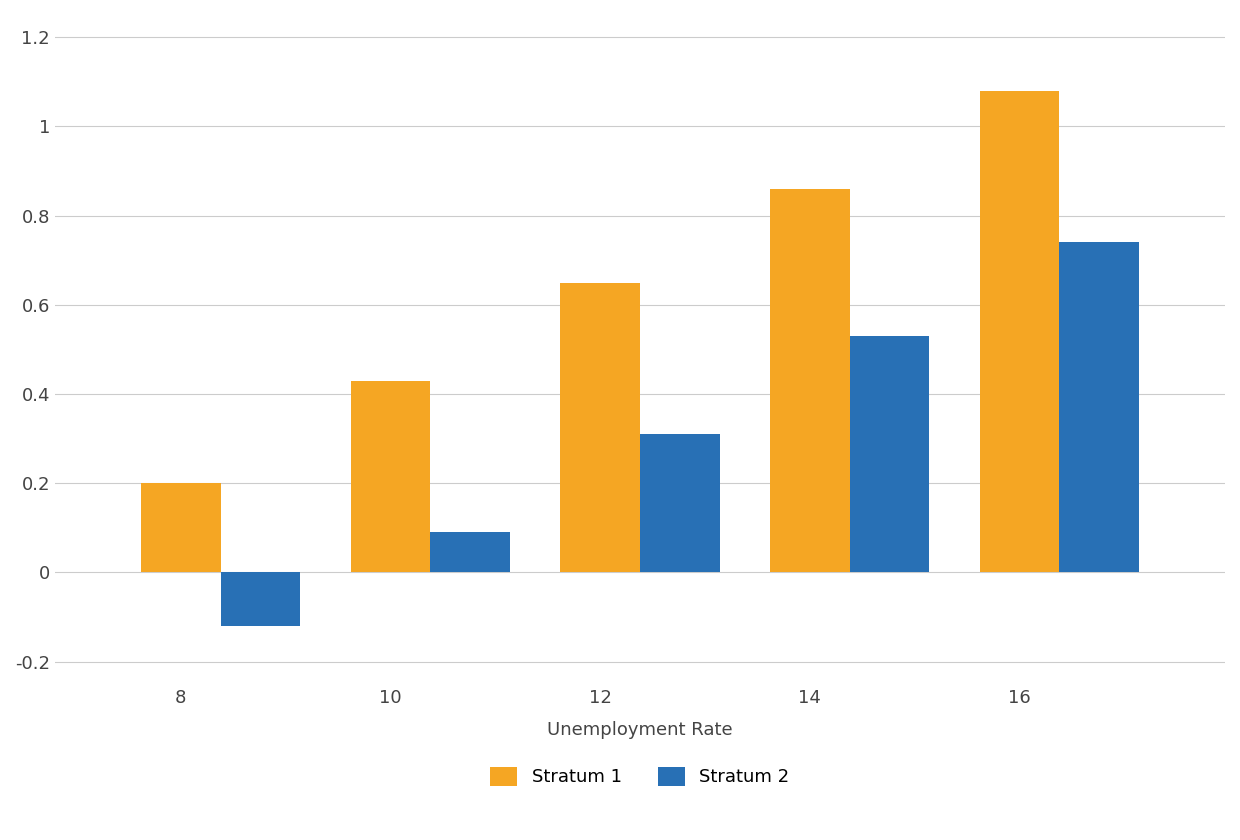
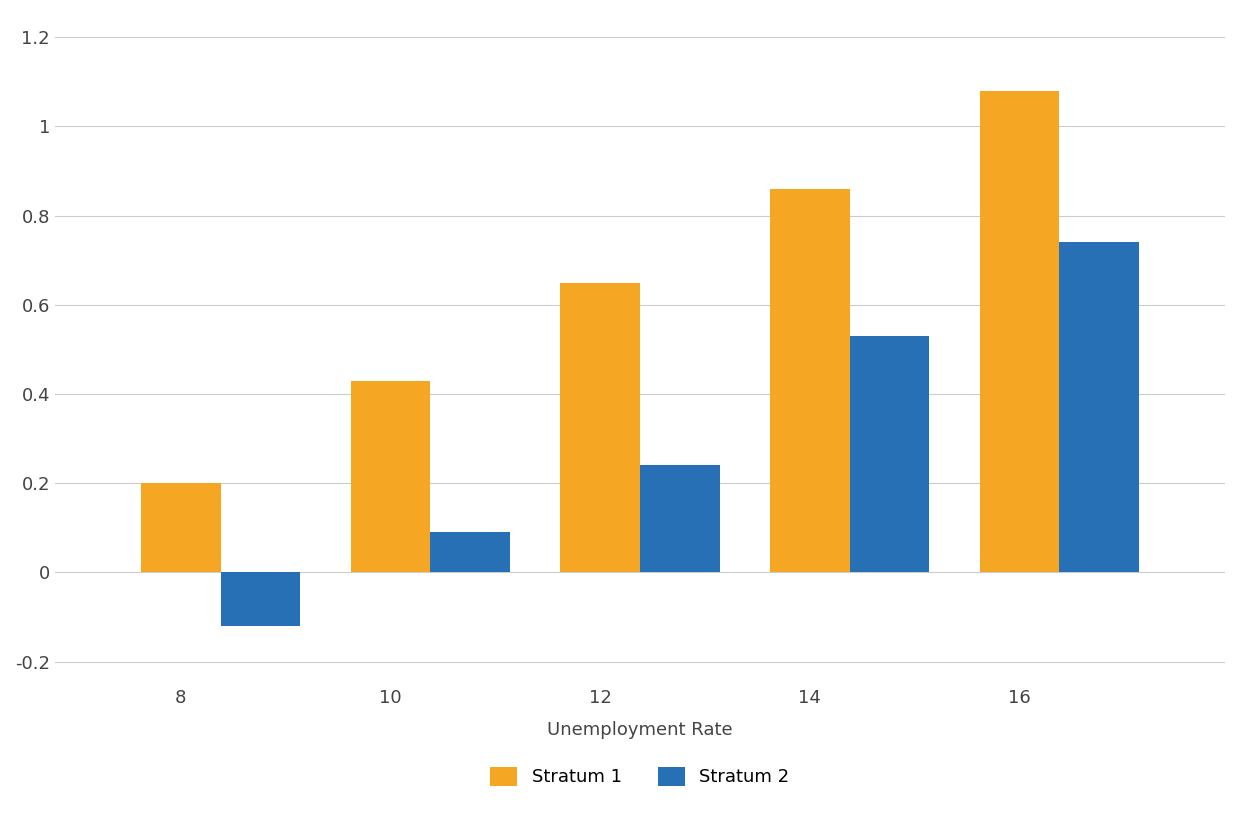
Stratum 2/12: 0.31 -> 0.24
